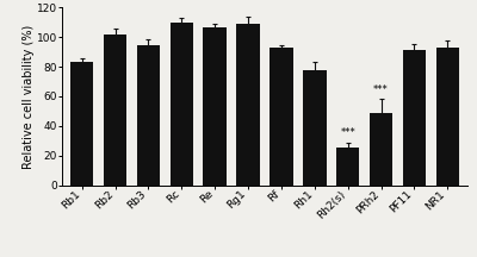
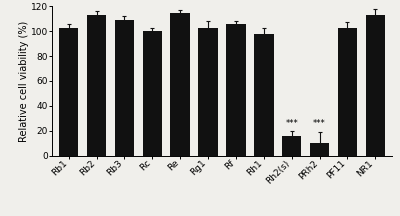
Rb1: 83 -> 103
Rb2: 102 -> 113
Rb3: 95 -> 109
Rc: 110 -> 100
Re: 107 -> 115
Rg1: 109 -> 103
Rf: 93 -> 106
Rh1: 78 -> 98
Rh2(s): 25 -> 16
PRh2: 49 -> 10
PF11: 91 -> 103
NR1: 93 -> 113
